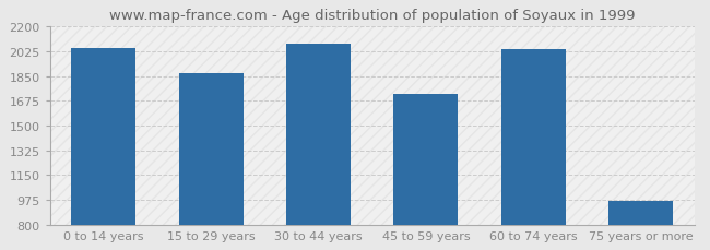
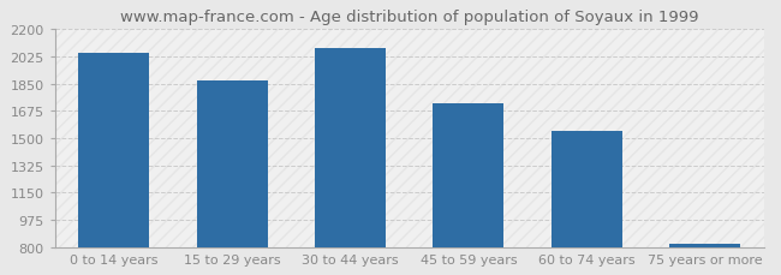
60 to 74 years: 2040 -> 1540
75 years or more: 970 -> 820
